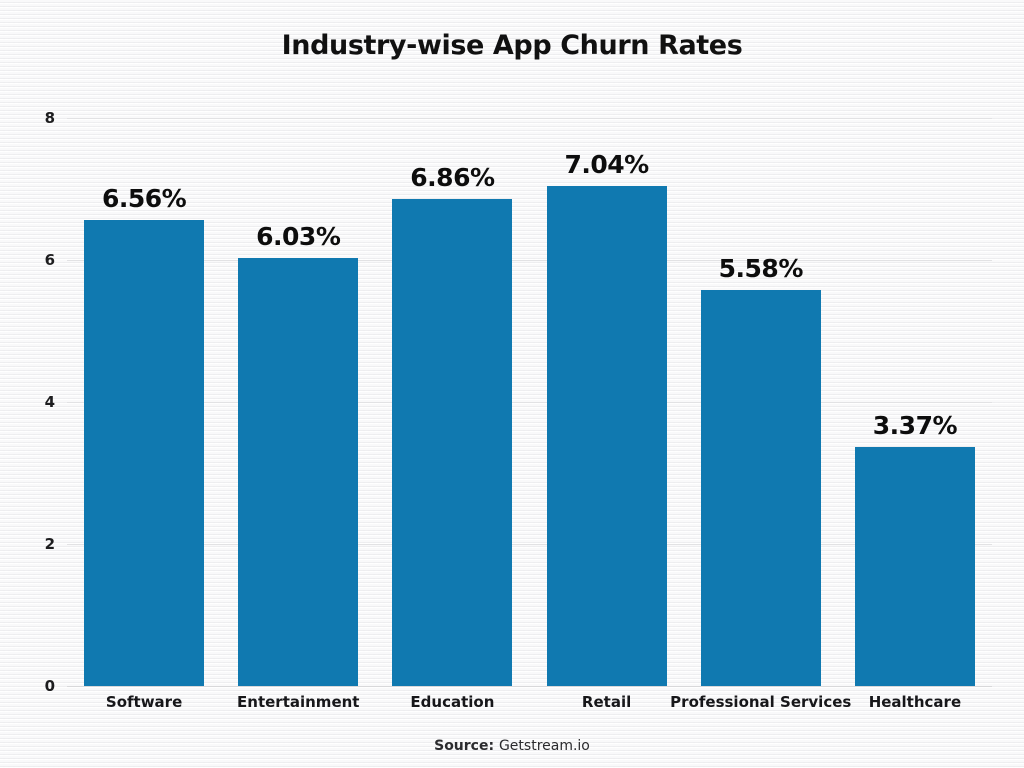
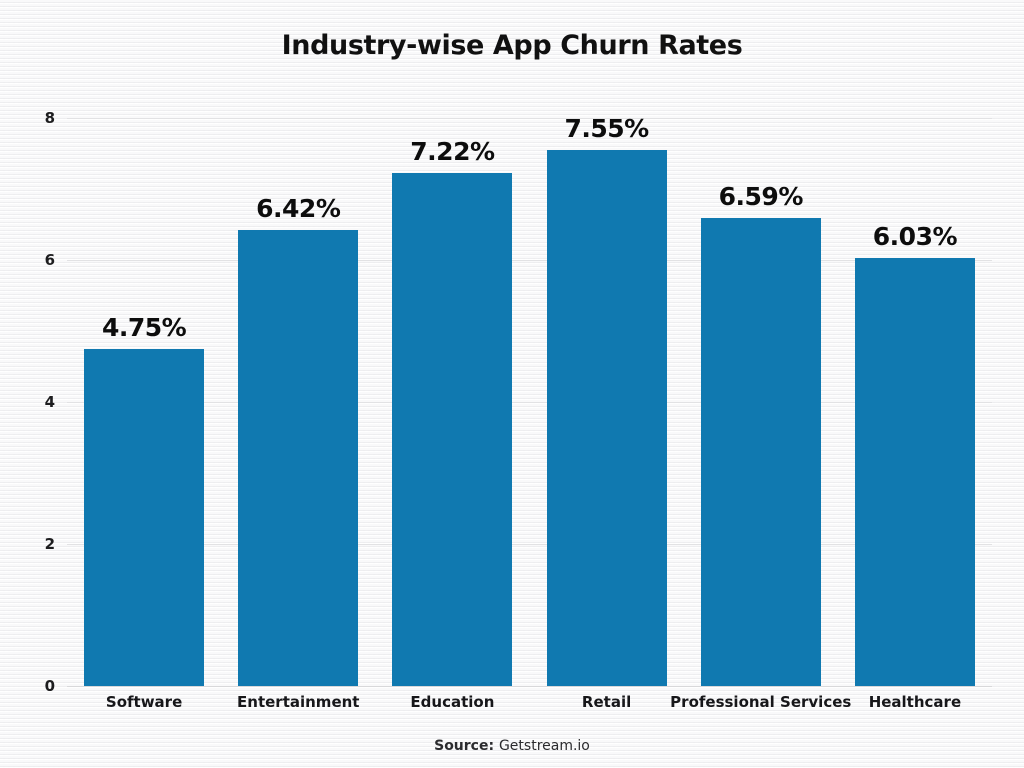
Software: 6.56% -> 4.75%
Entertainment: 6.03% -> 6.42%
Education: 6.86% -> 7.22%
Retail: 7.04% -> 7.55%
Professional Services: 5.58% -> 6.59%
Healthcare: 3.37% -> 6.03%
